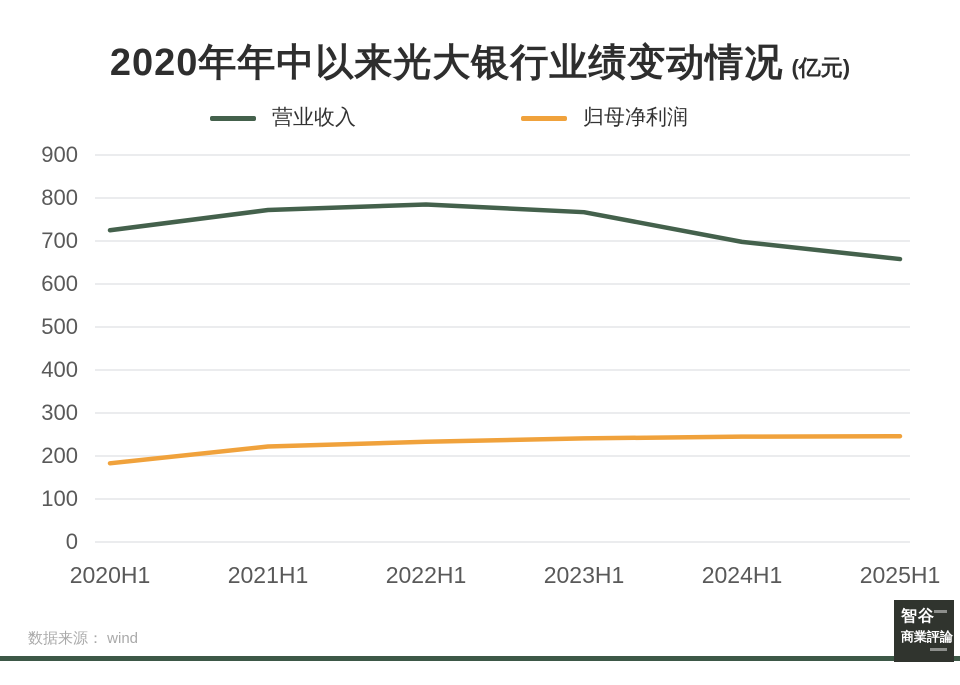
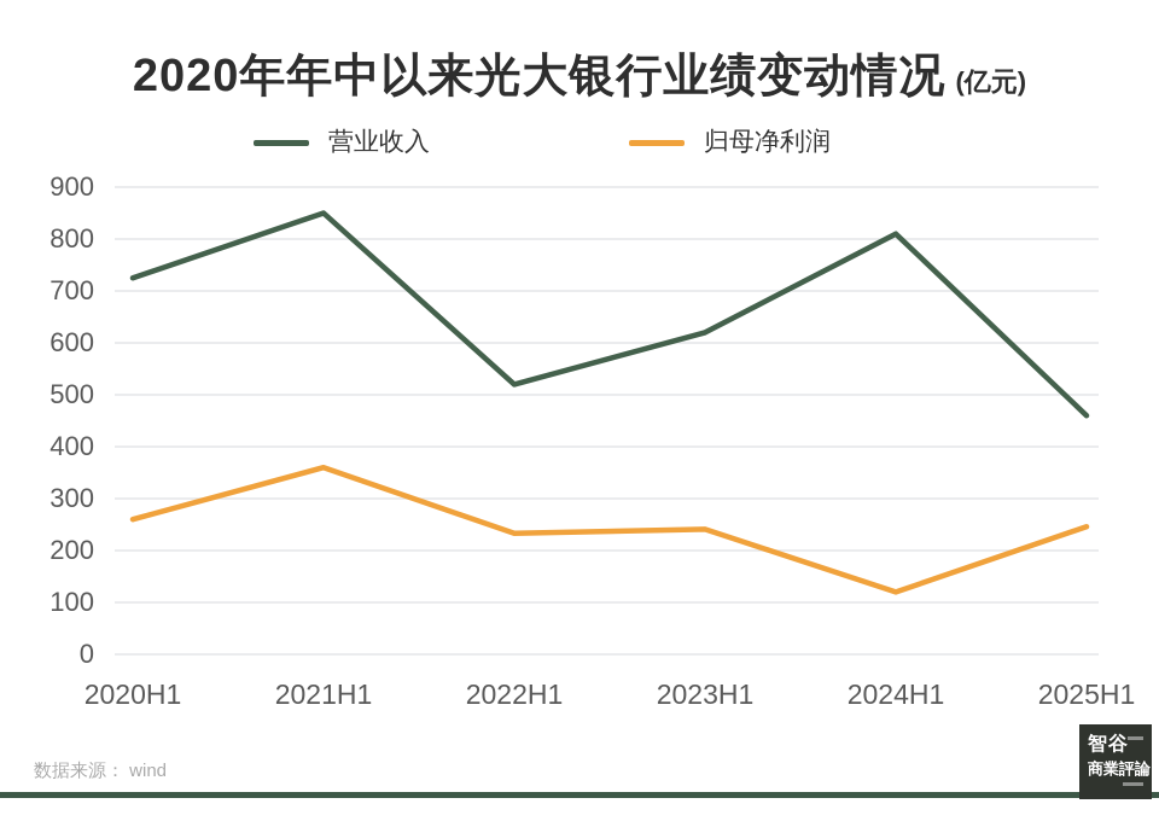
归母净利润/2020H1: 180 -> 260
营业收入/2021H1: 770 -> 850
归母净利润/2021H1: 220 -> 360
营业收入/2022H1: 780 -> 520
营业收入/2023H1: 770 -> 620
营业收入/2024H1: 700 -> 810
归母净利润/2024H1: 240 -> 120
营业收入/2025H1: 660 -> 460
